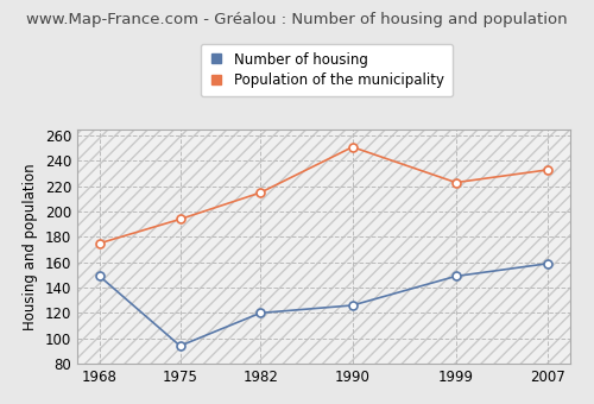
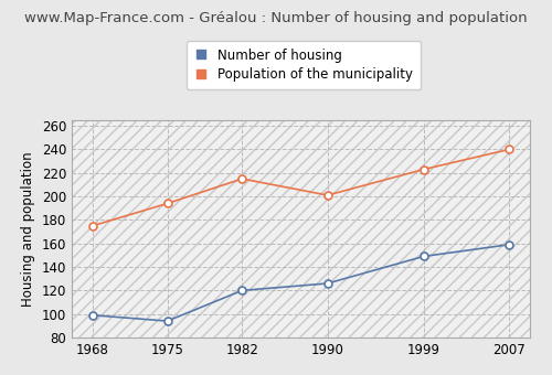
Number of housing/1968: 149 -> 99
Population of the municipality/1990: 251 -> 201
Population of the municipality/2007: 233 -> 240
